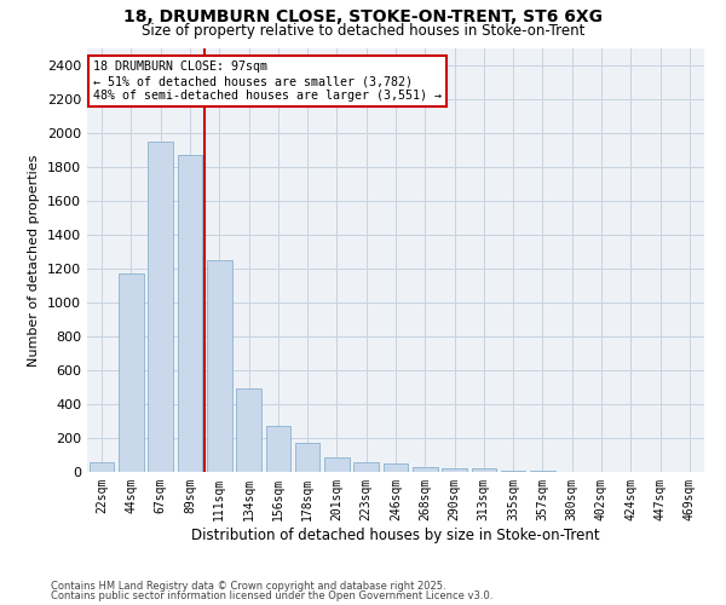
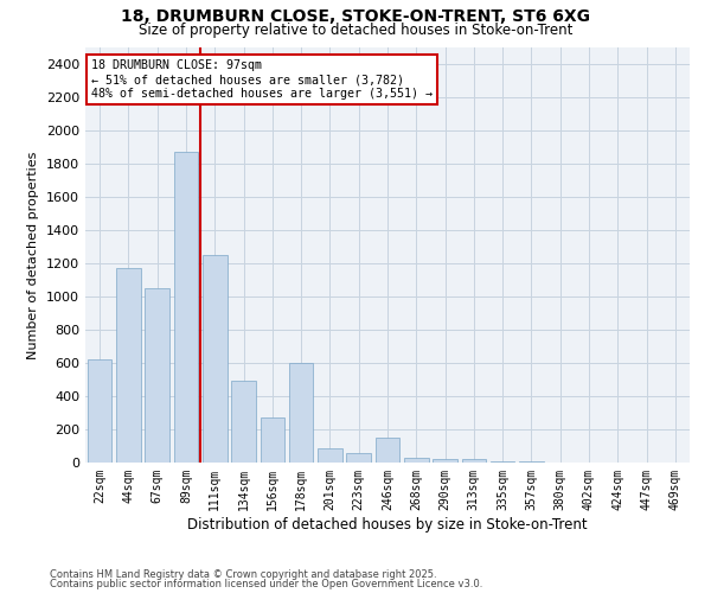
22sqm: 60 -> 620
67sqm: 1950 -> 1050
178sqm: 180 -> 600
246sqm: 50 -> 150
